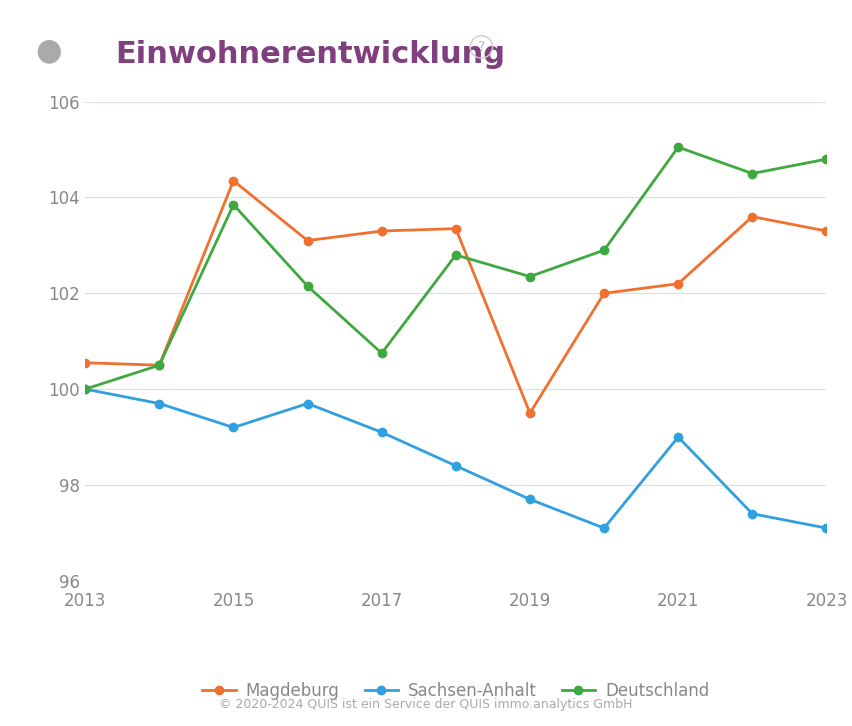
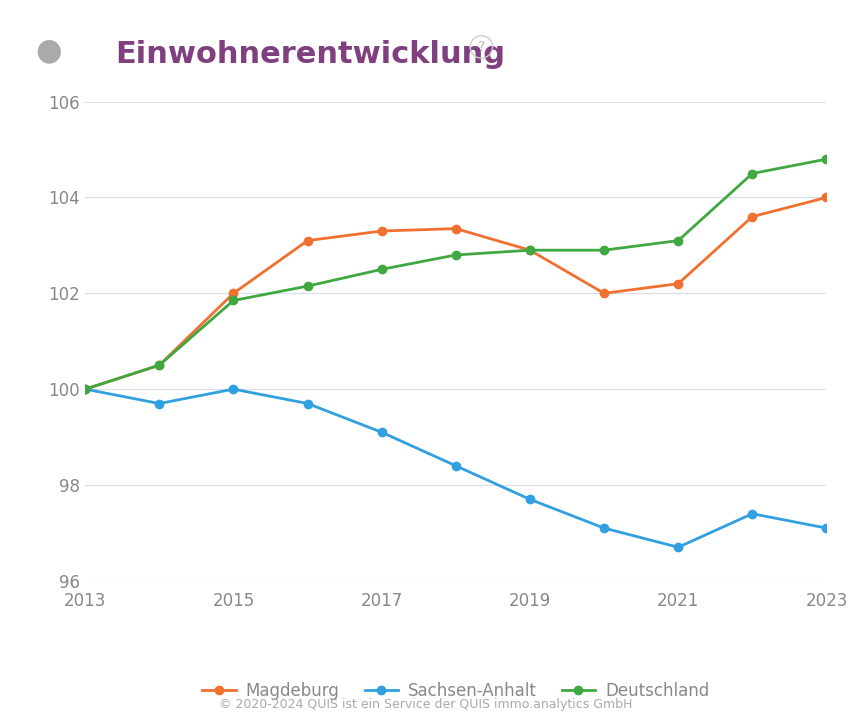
Magdeburg/2013: 100.55 -> 100.00
Magdeburg/2015: 104.35 -> 102.00
Sachsen-Anhalt/2015: 99.2 -> 100.0
Deutschland/2015: 103.85 -> 101.85
Deutschland/2017: 100.75 -> 102.50
Magdeburg/2019: 99.50 -> 102.90
Deutschland/2019: 102.35 -> 102.90
Sachsen-Anhalt/2021: 99.0 -> 96.7
Deutschland/2021: 105.05 -> 103.10
Magdeburg/2023: 103.30 -> 104.00
